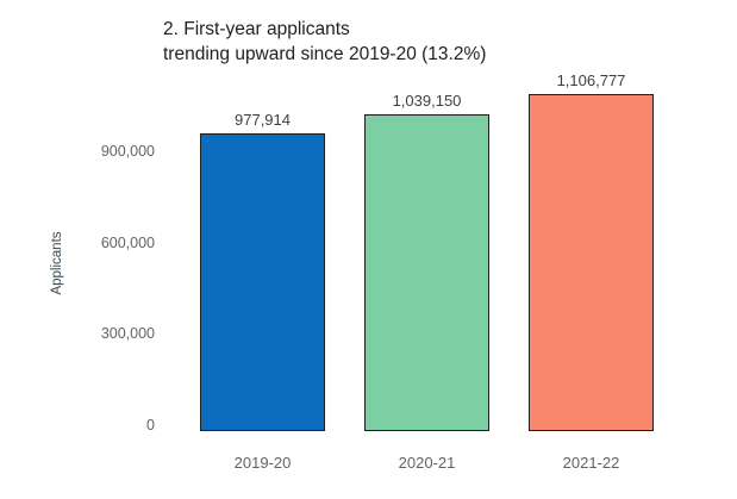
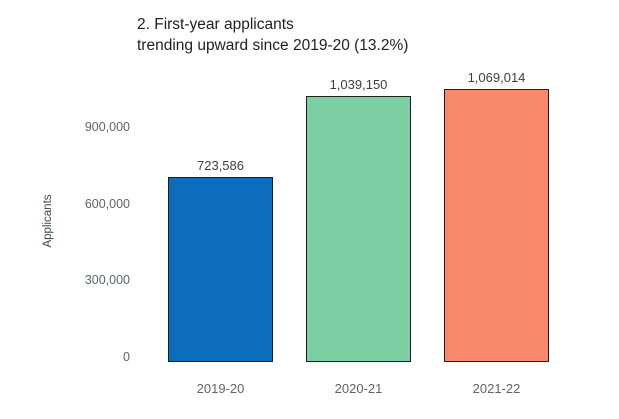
2019-20: 977,914 -> 723,586
2021-22: 1,106,777 -> 1,069,014
